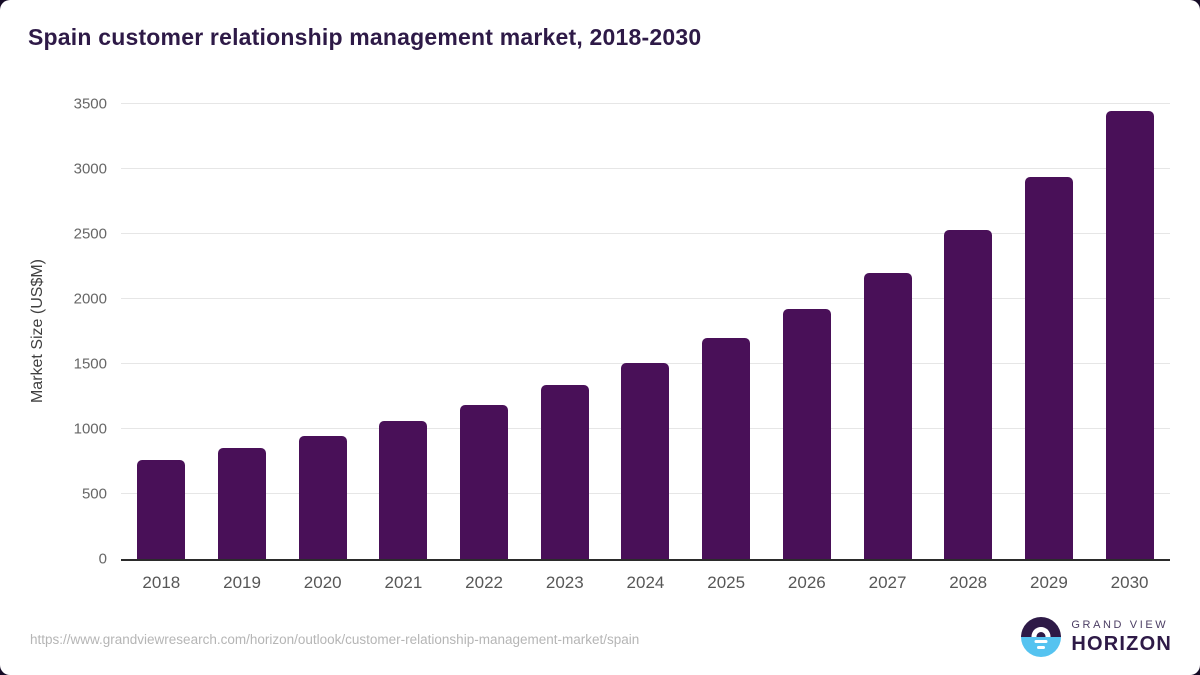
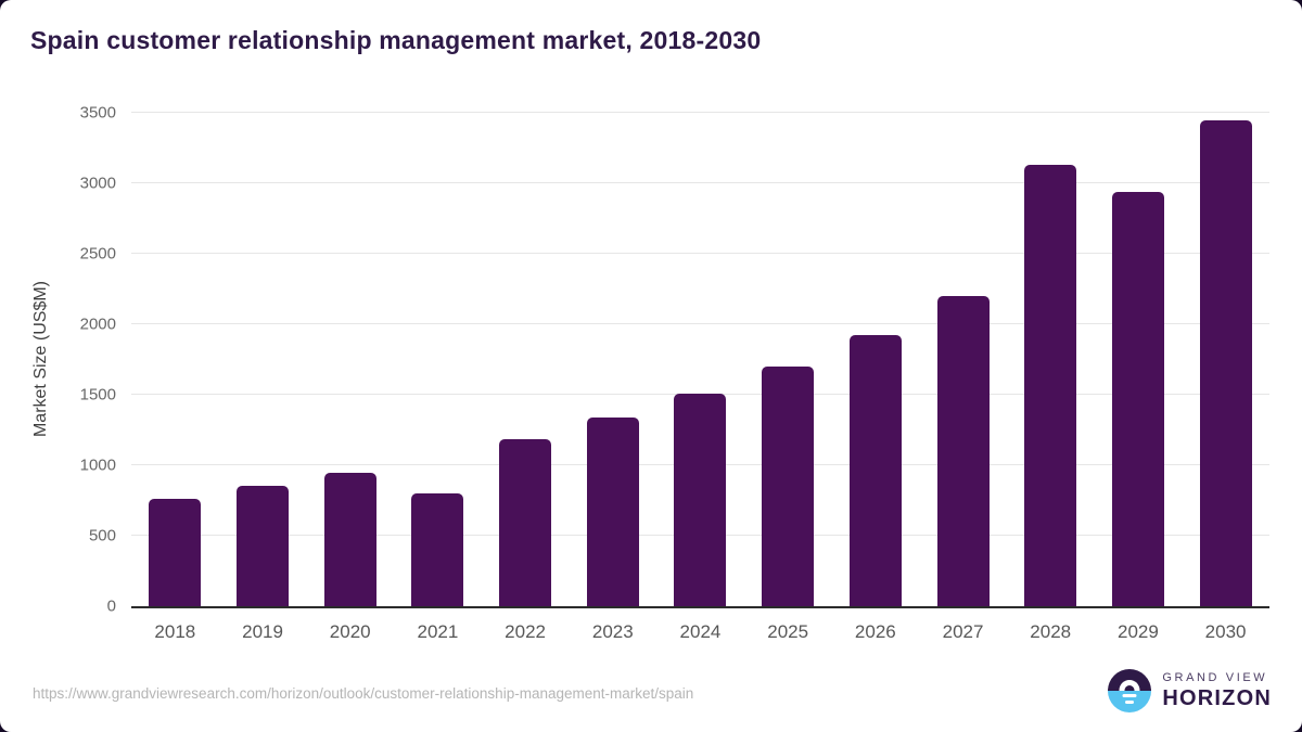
2021: 1060 -> 800
2028: 2530 -> 3130
